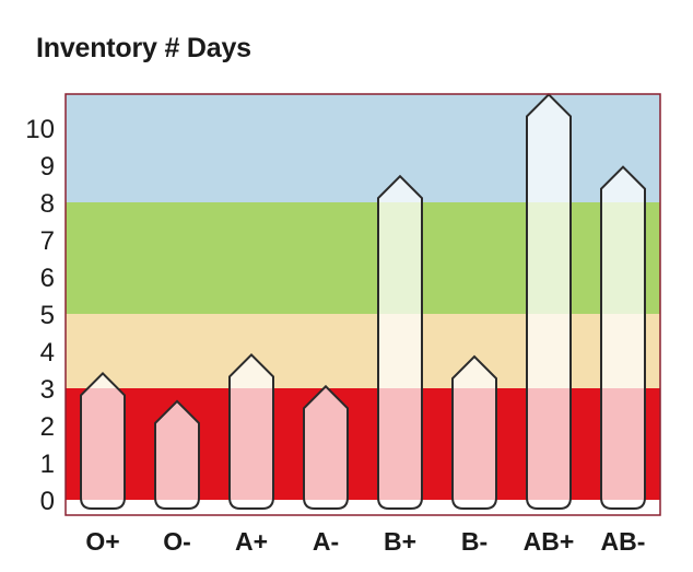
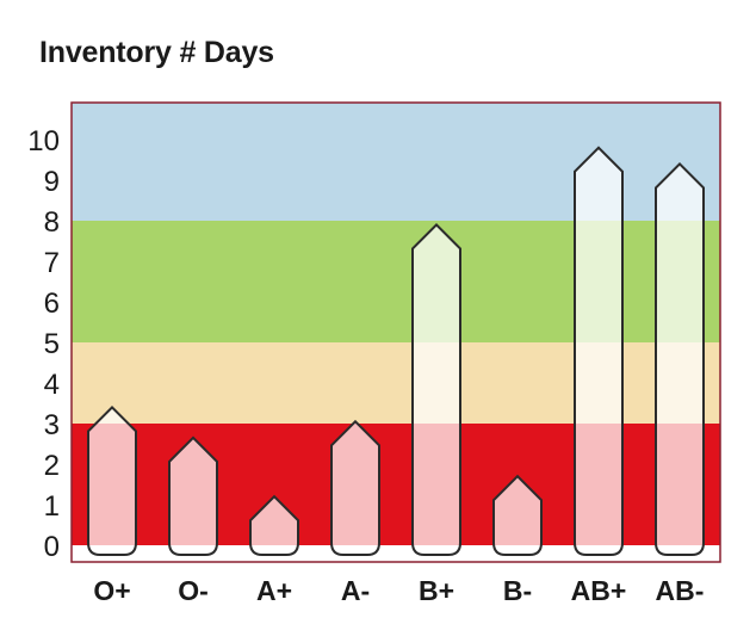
A+: 3.9 -> 1.2
B+: 8.7 -> 7.9
B-: 3.9 -> 1.7
AB+: 10.9 -> 9.8
AB-: 8.9 -> 9.4
